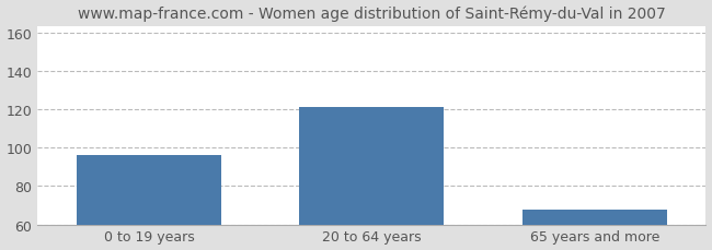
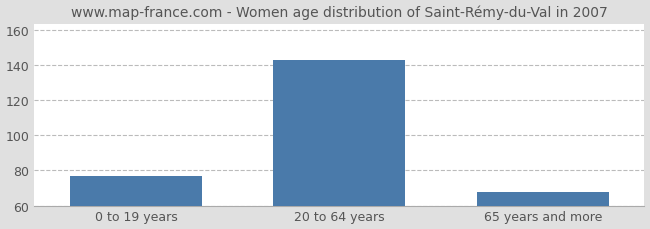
0 to 19 years: 96 -> 77
20 to 64 years: 121 -> 143
